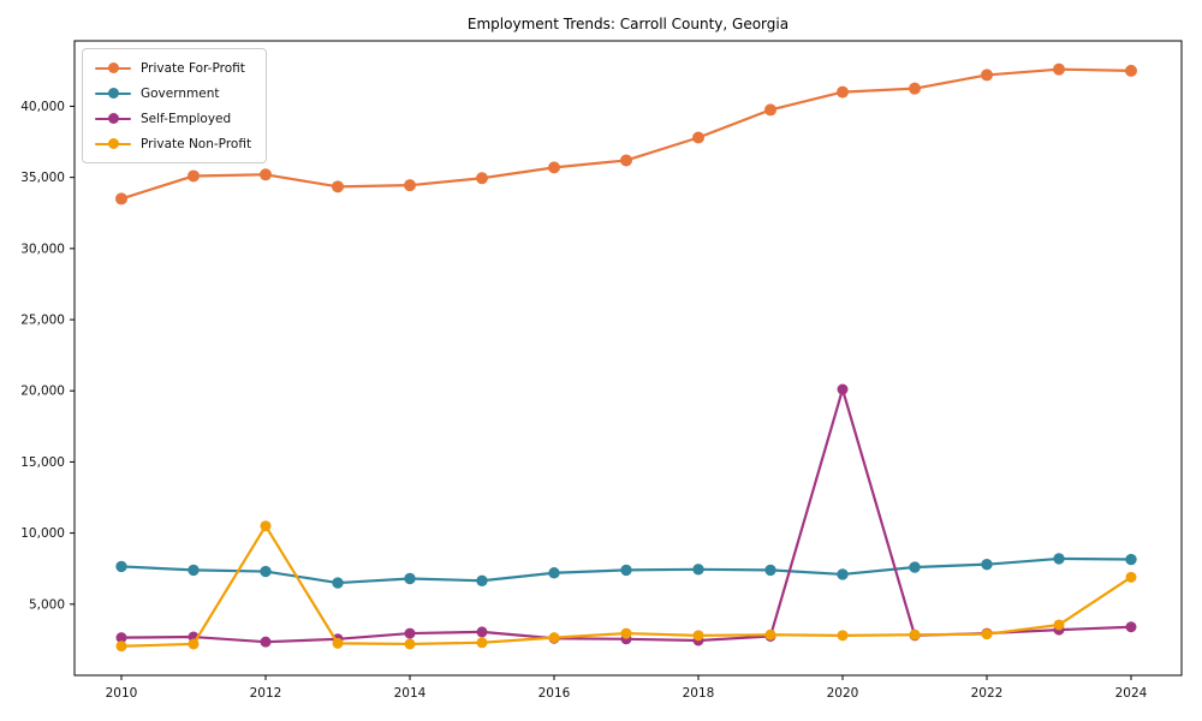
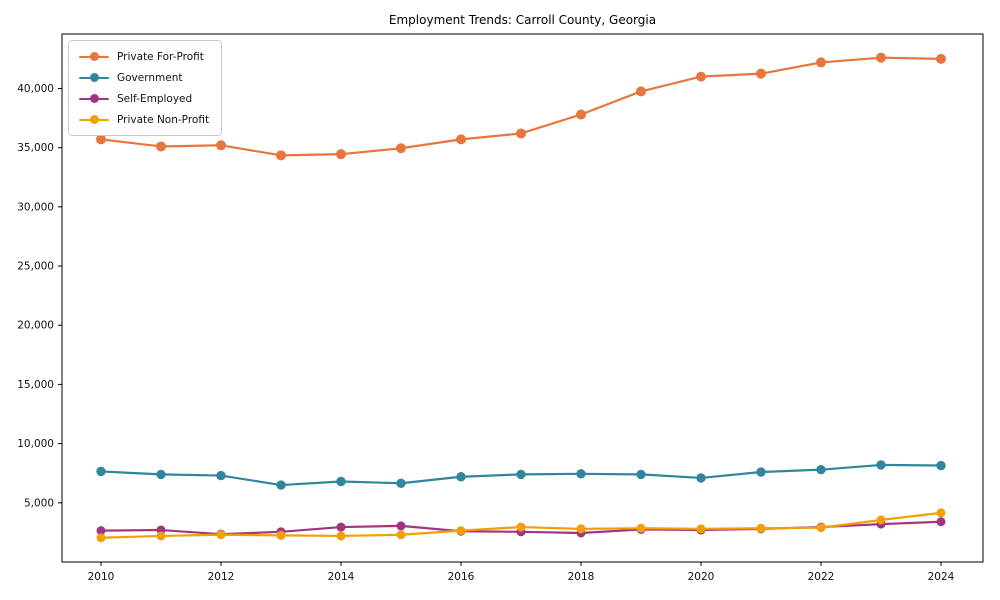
Private For-Profit/2010: 33500 -> 35700
Private Non-Profit/2012: 10500 -> 2300
Self-Employed/2020: 20100 -> 2700
Private Non-Profit/2024: 6900 -> 4200
